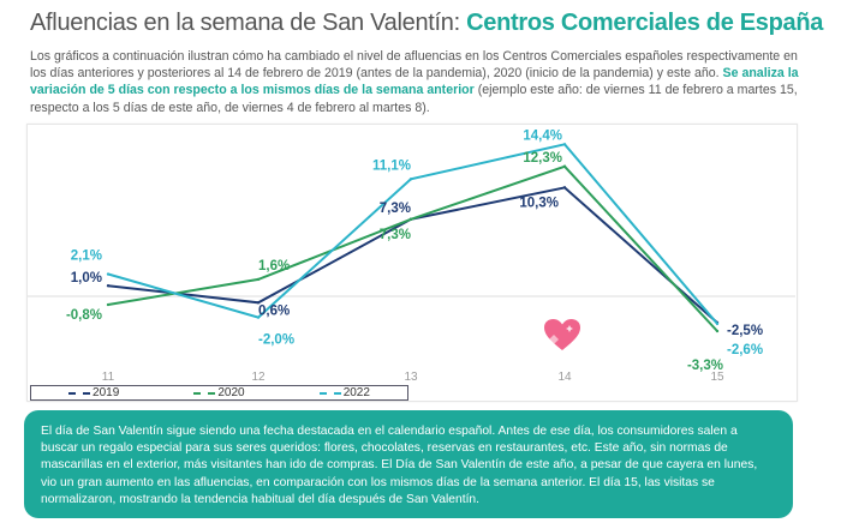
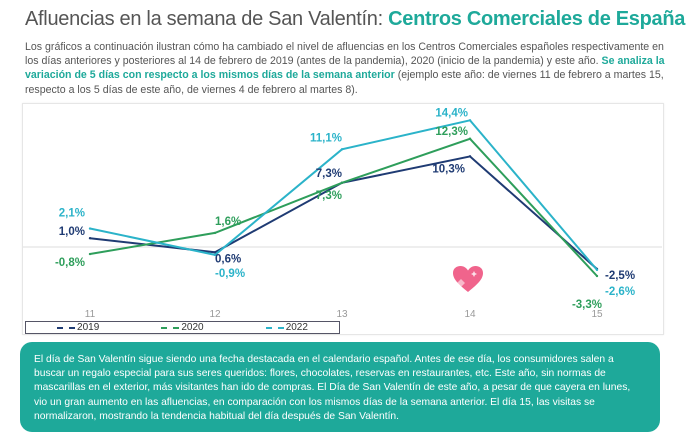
2022/12: -2,0% -> -0,9%
